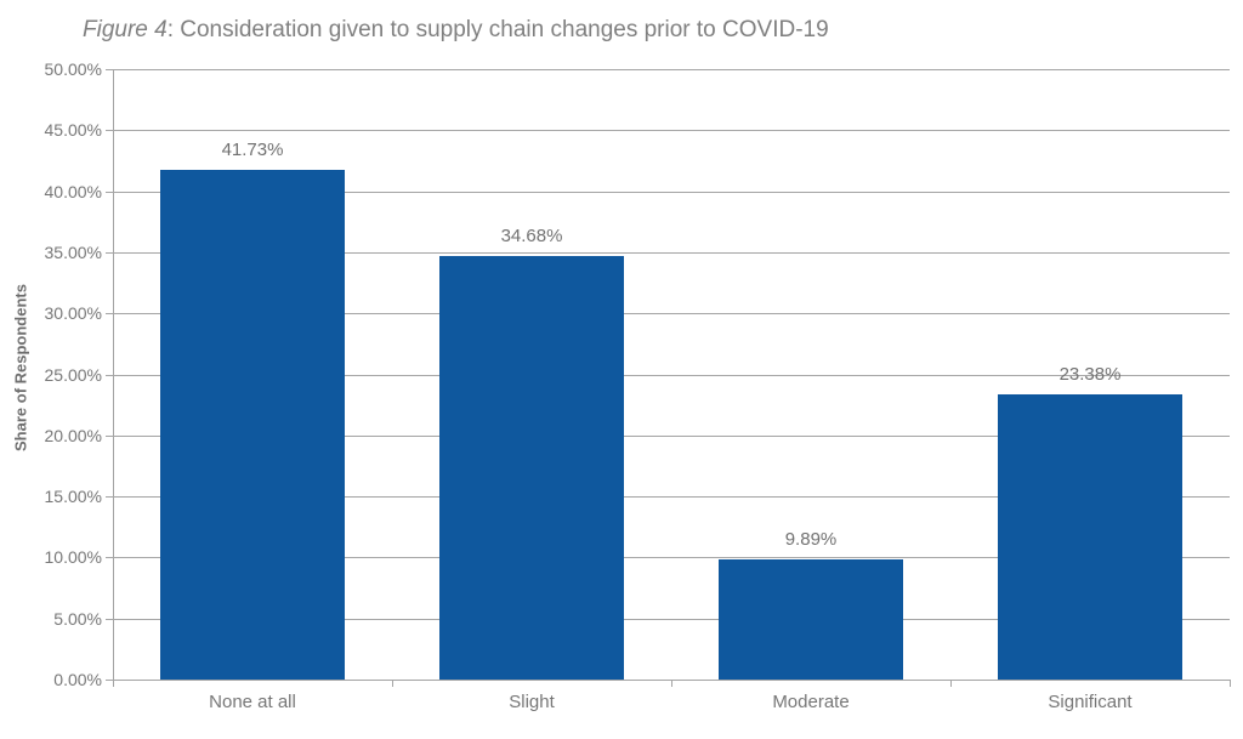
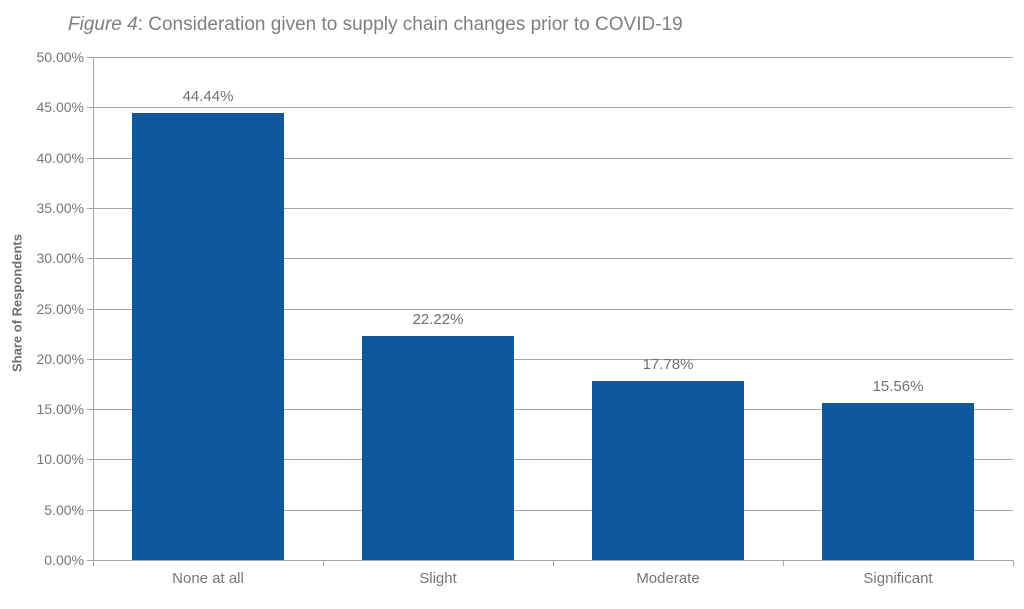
None at all: 41.73% -> 44.44%
Slight: 34.68% -> 22.22%
Moderate: 9.89% -> 17.78%
Significant: 23.38% -> 15.56%
